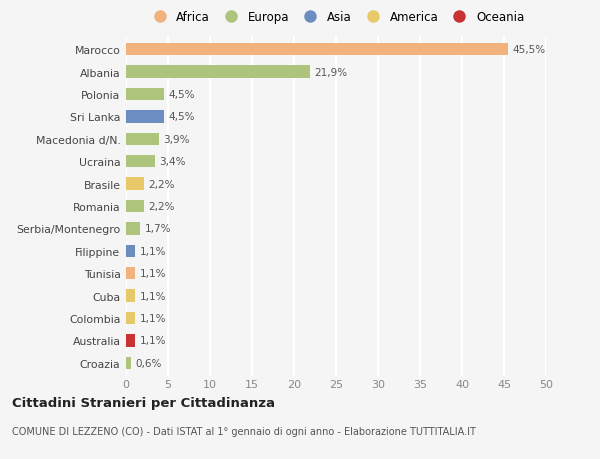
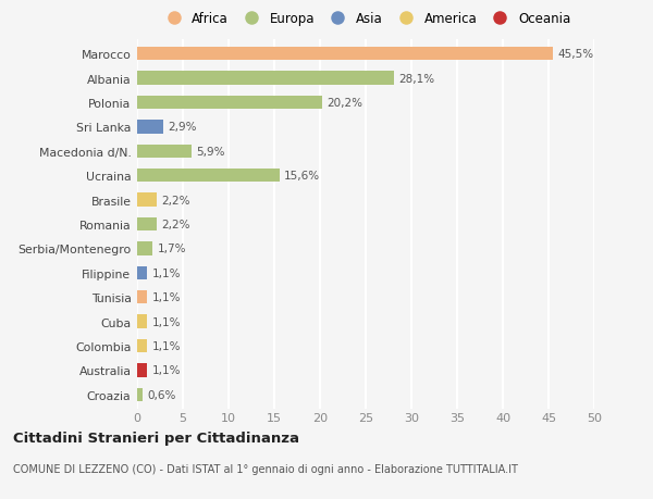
Albania: 21,9% -> 28,1%
Polonia: 4,5% -> 20,2%
Sri Lanka: 4,5% -> 2,9%
Macedonia d/N.: 3,9% -> 5,9%
Ucraina: 3,4% -> 15,6%
